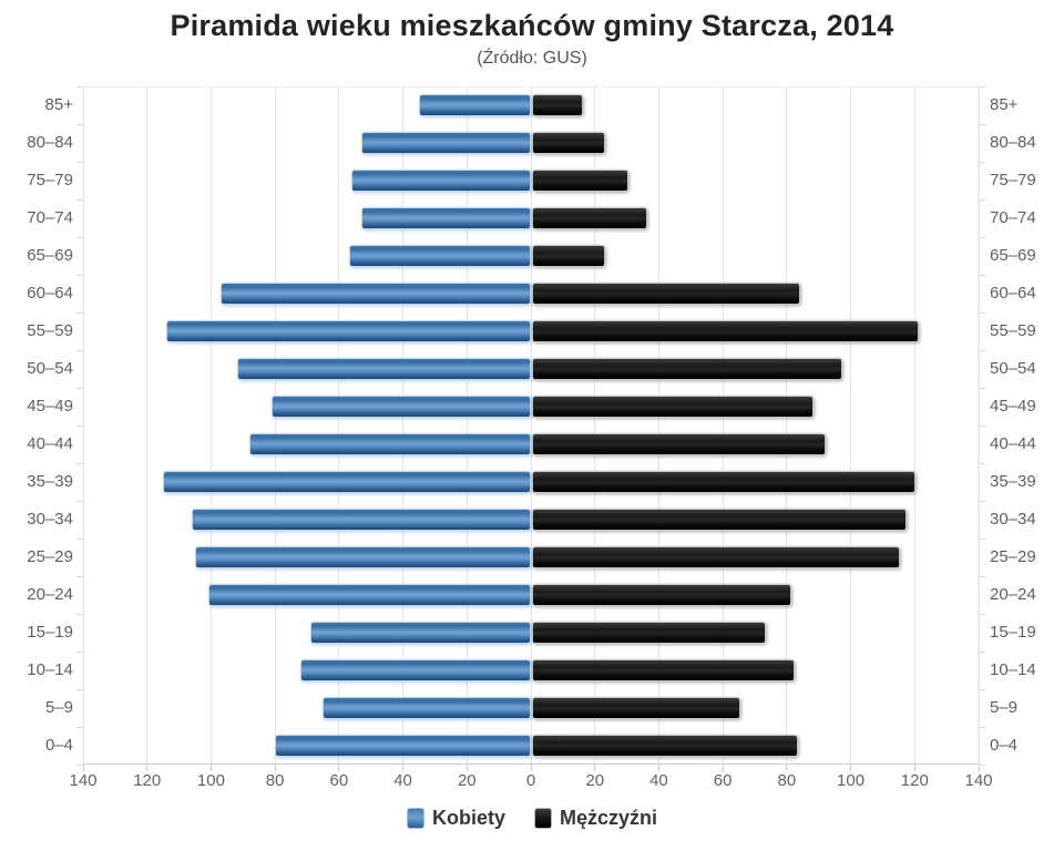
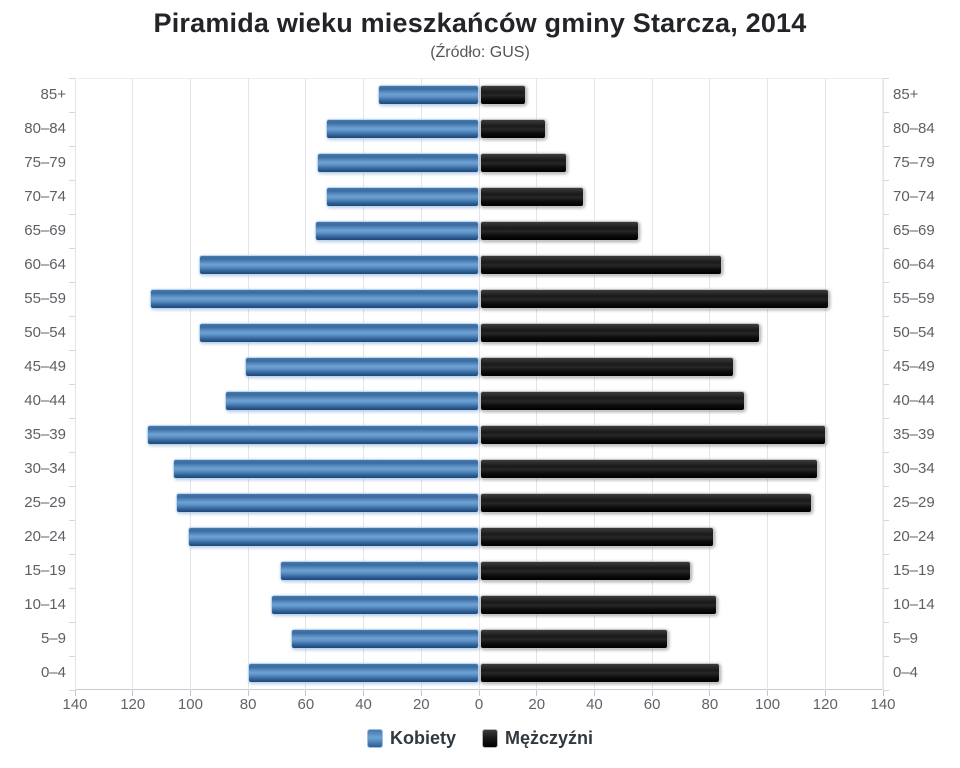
Mężczyźni/65–69: 23 -> 55
Kobiety/50–54: 92 -> 97
